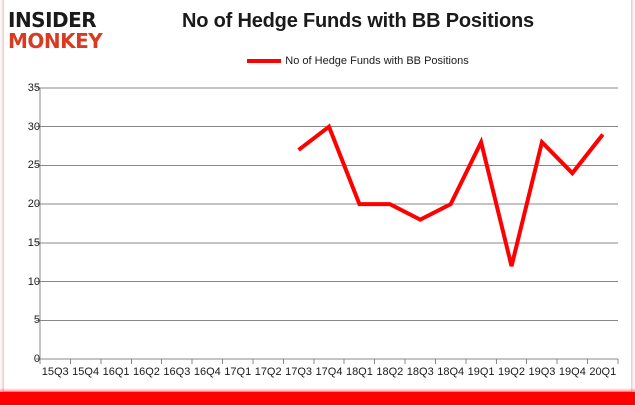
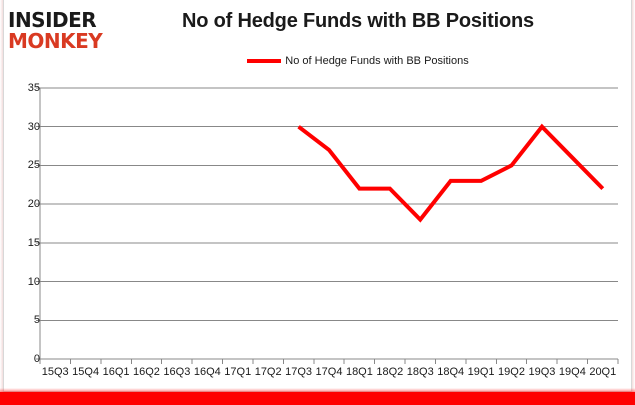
17Q3: 27 -> 30
17Q4: 30 -> 27
18Q1: 20 -> 22
18Q2: 20 -> 22
18Q4: 20 -> 23
19Q1: 28 -> 23
19Q2: 12 -> 25
19Q3: 28 -> 30
19Q4: 24 -> 26
20Q1: 29 -> 22
